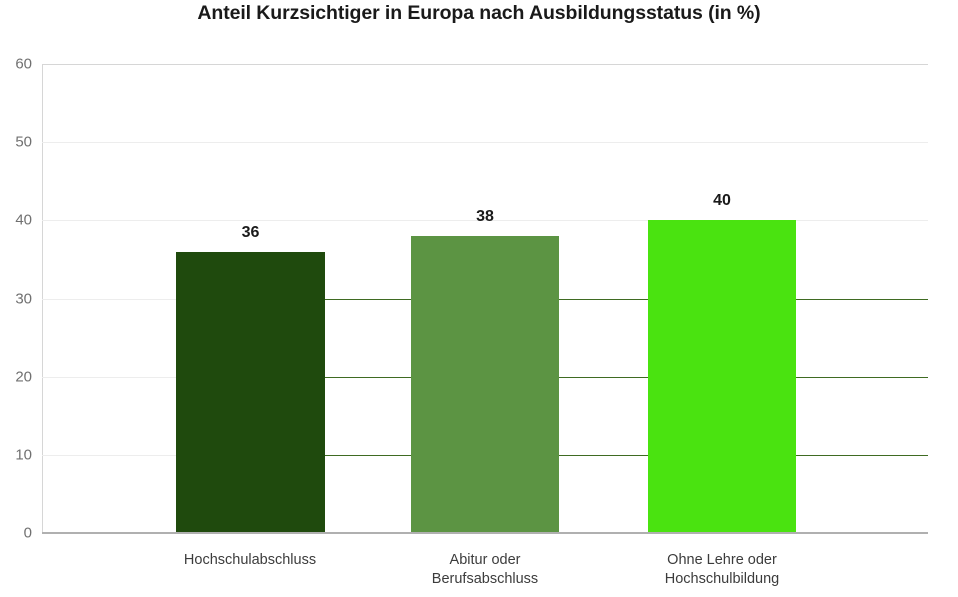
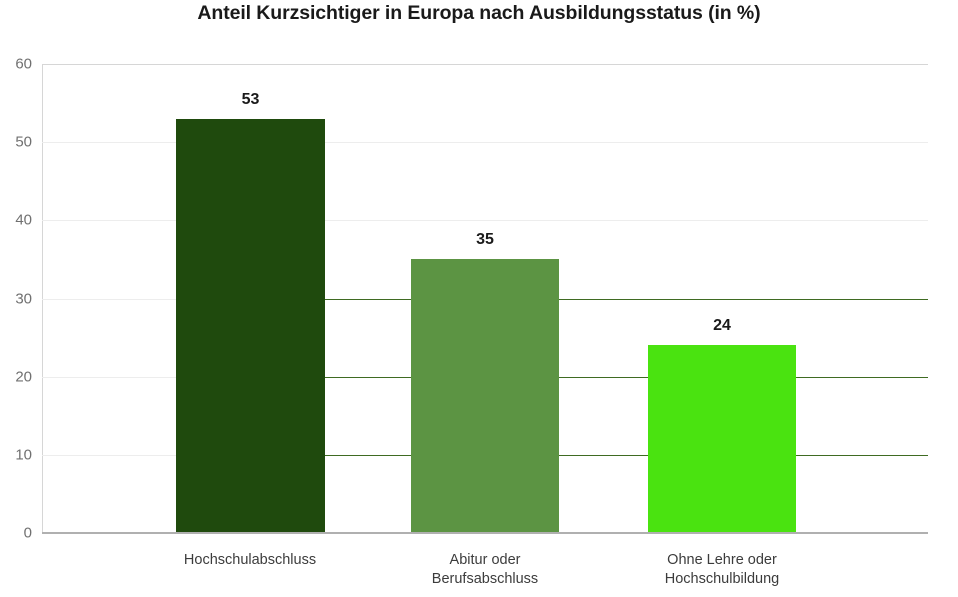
Hochschulabschluss: 36 -> 53
Abitur oder Berufsabschluss: 38 -> 35
Ohne Lehre oder Hochschulbildung: 40 -> 24
